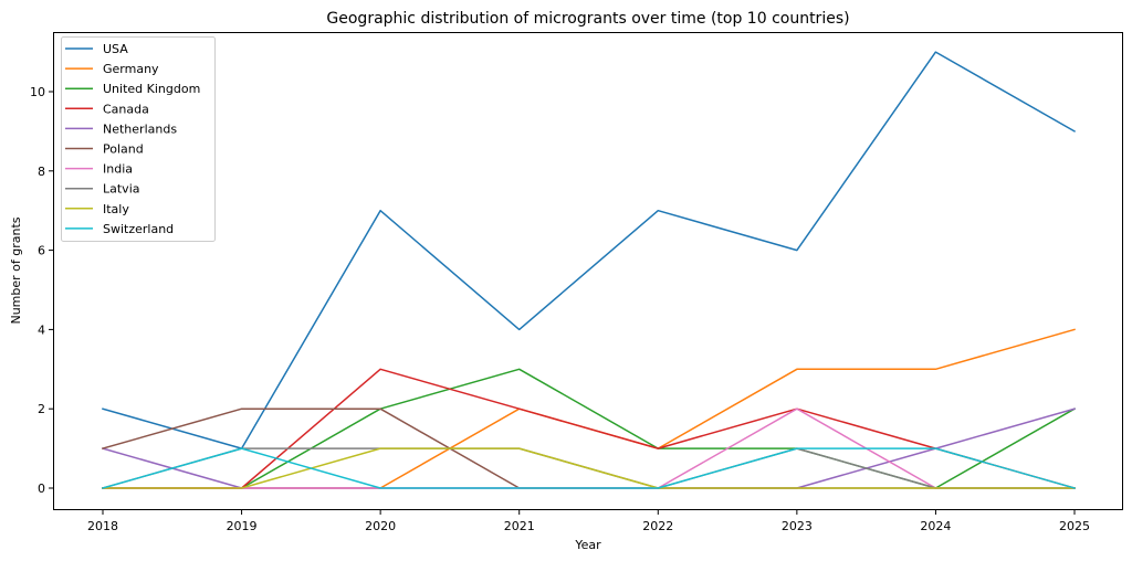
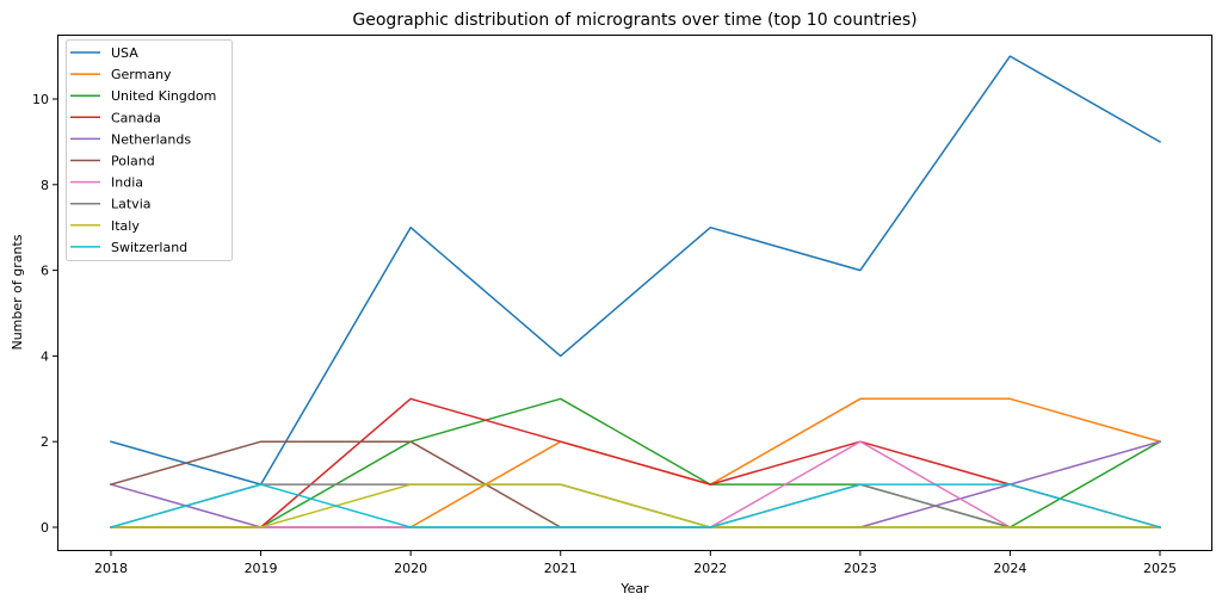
Germany/2025: 4 -> 2
